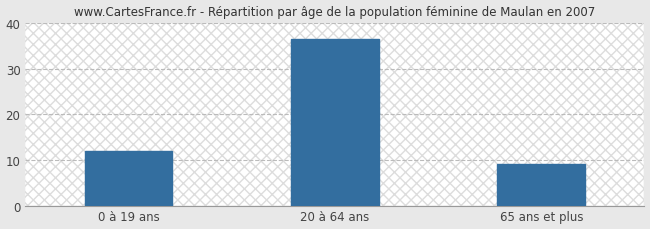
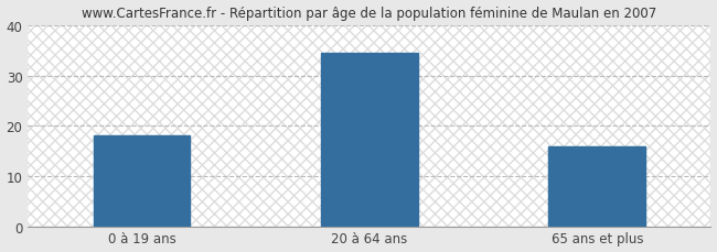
0 à 19 ans: 12.0 -> 18.0
20 à 64 ans: 36.5 -> 34.5
65 ans et plus: 9.0 -> 16.0
